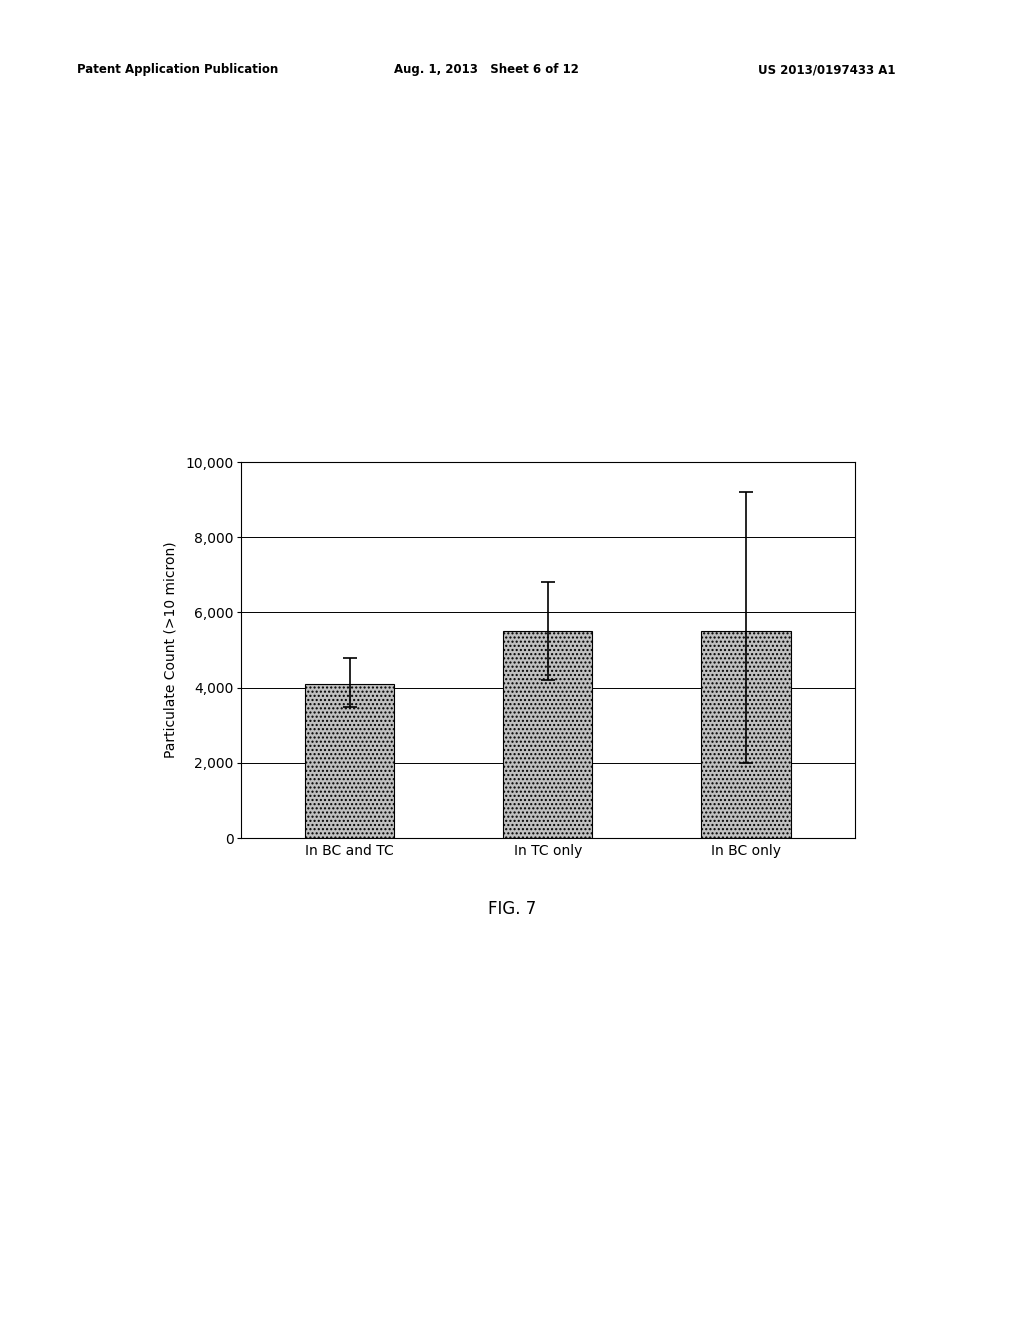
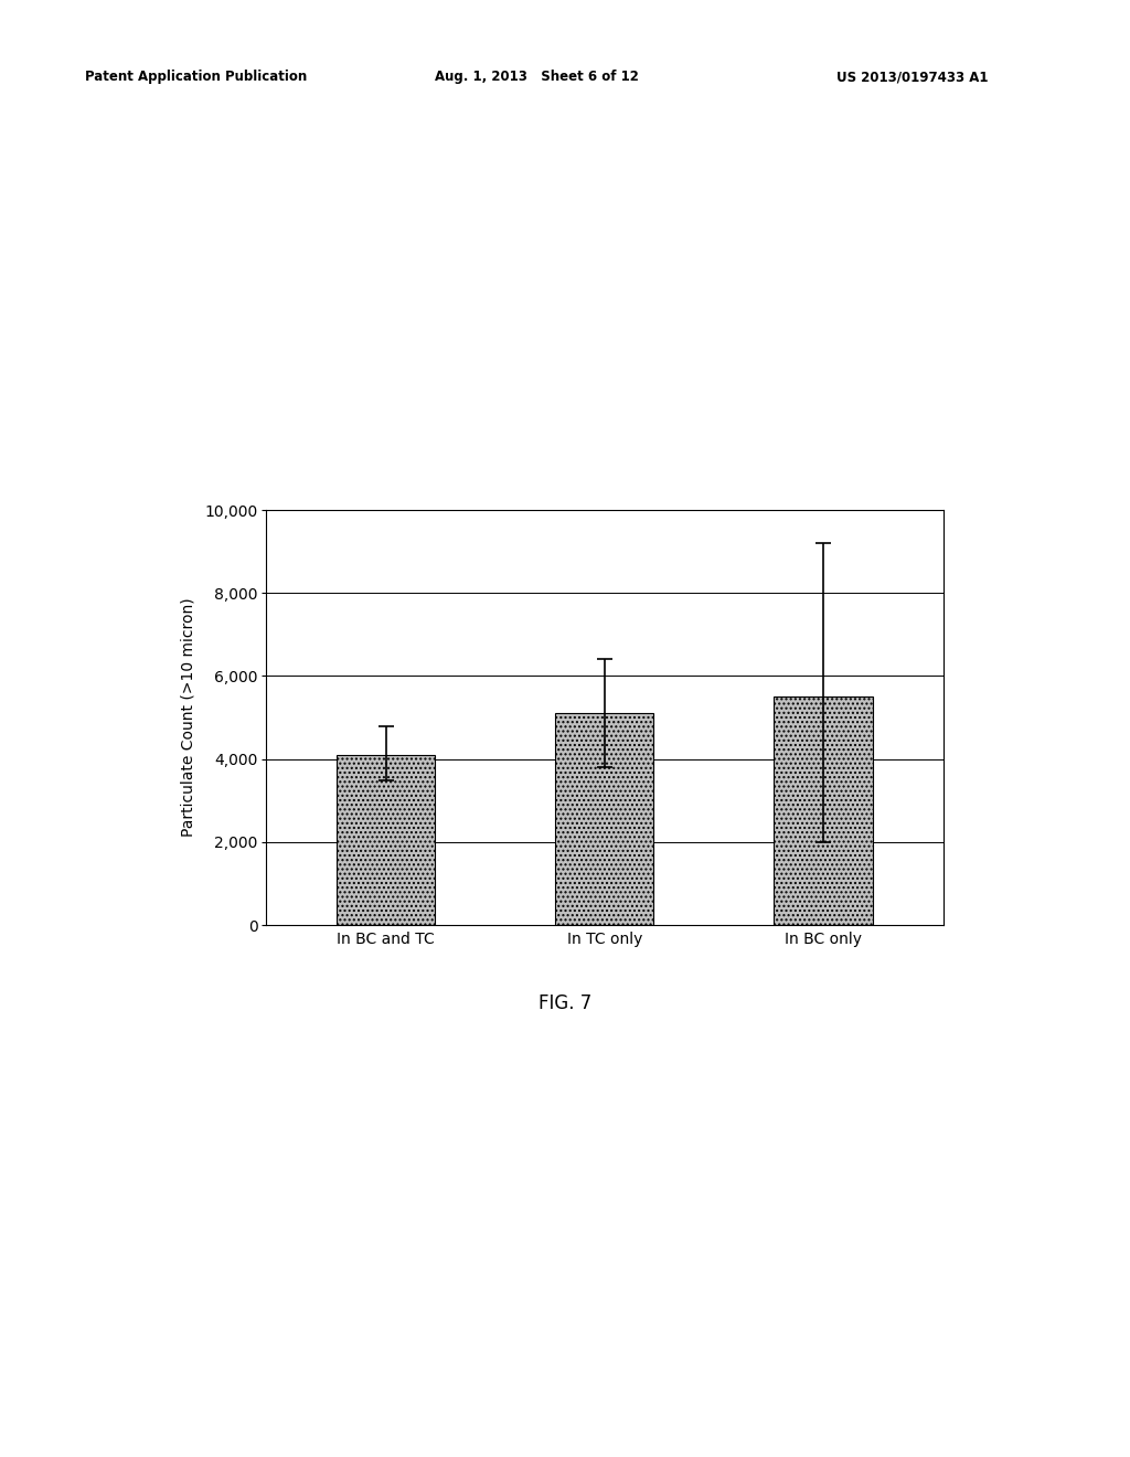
In TC only: 5,500 -> 5,100
